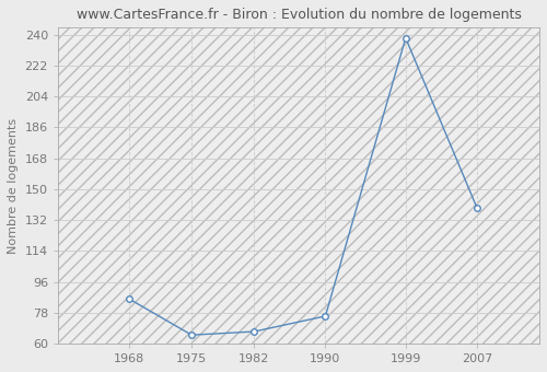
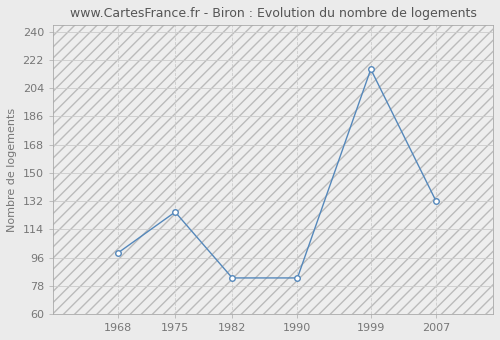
1968: 86 -> 99
1975: 65 -> 125
1982: 67 -> 83
1990: 76 -> 83
1999: 238 -> 216
2007: 139 -> 132
